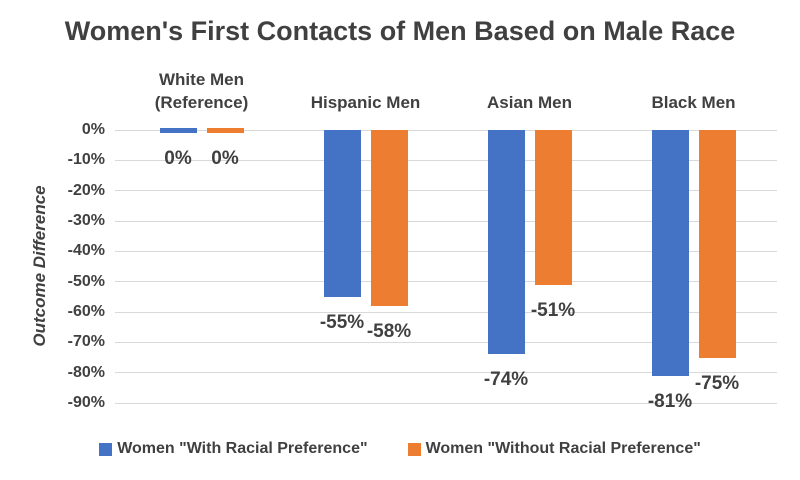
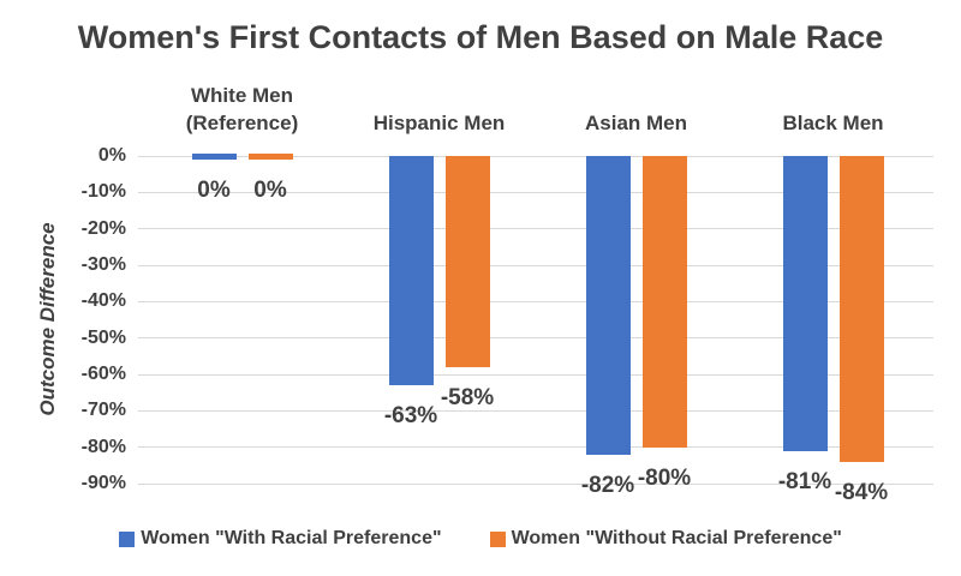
Women "With Racial Preference"/Hispanic Men: -55% -> -63%
Women "With Racial Preference"/Asian Men: -74% -> -82%
Women "Without Racial Preference"/Asian Men: -51% -> -80%
Women "Without Racial Preference"/Black Men: -75% -> -84%
